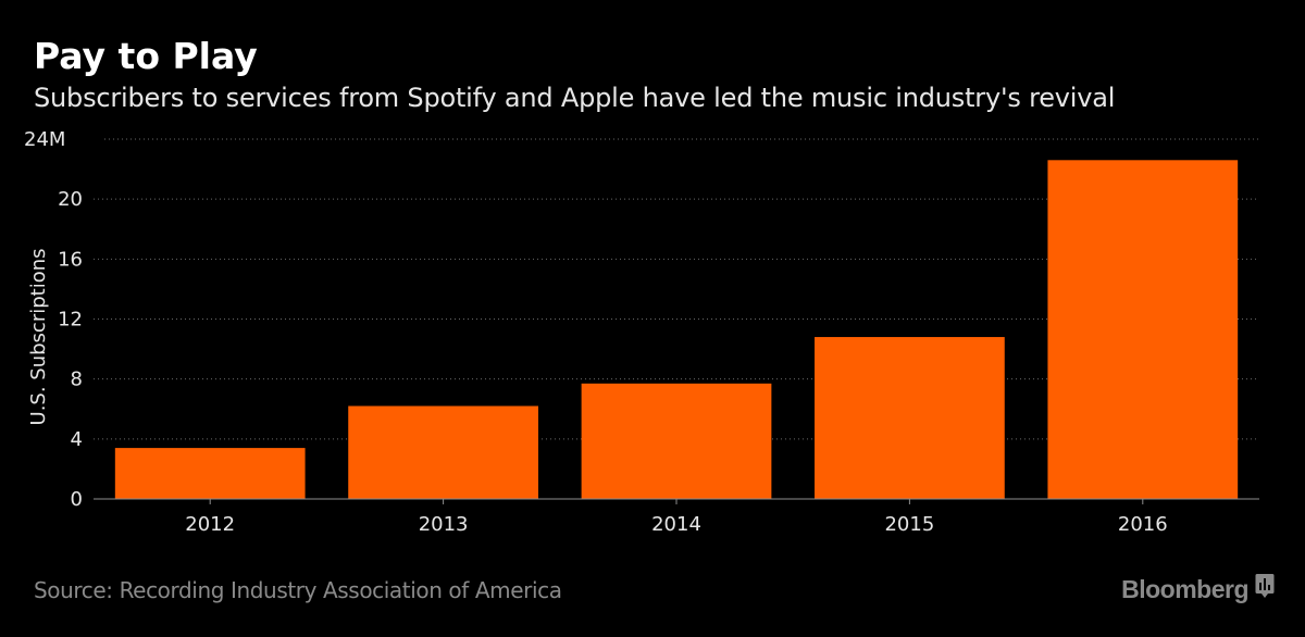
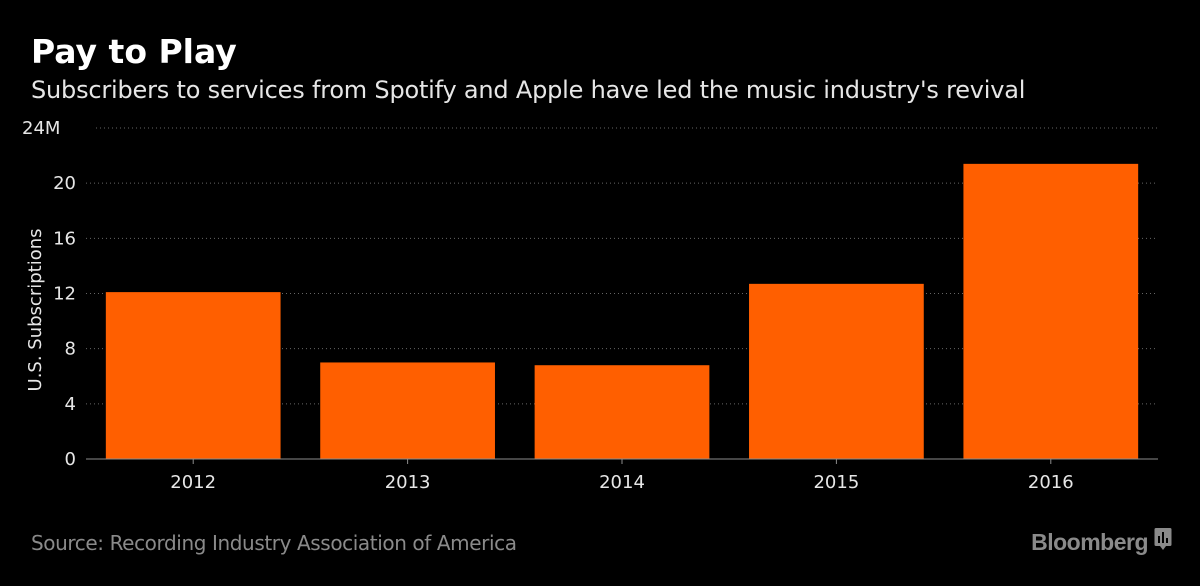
2012: 3.4 -> 12.1
2013: 6.2 -> 7.0
2014: 7.7 -> 6.8
2015: 10.8 -> 12.7
2016: 22.6 -> 21.4
